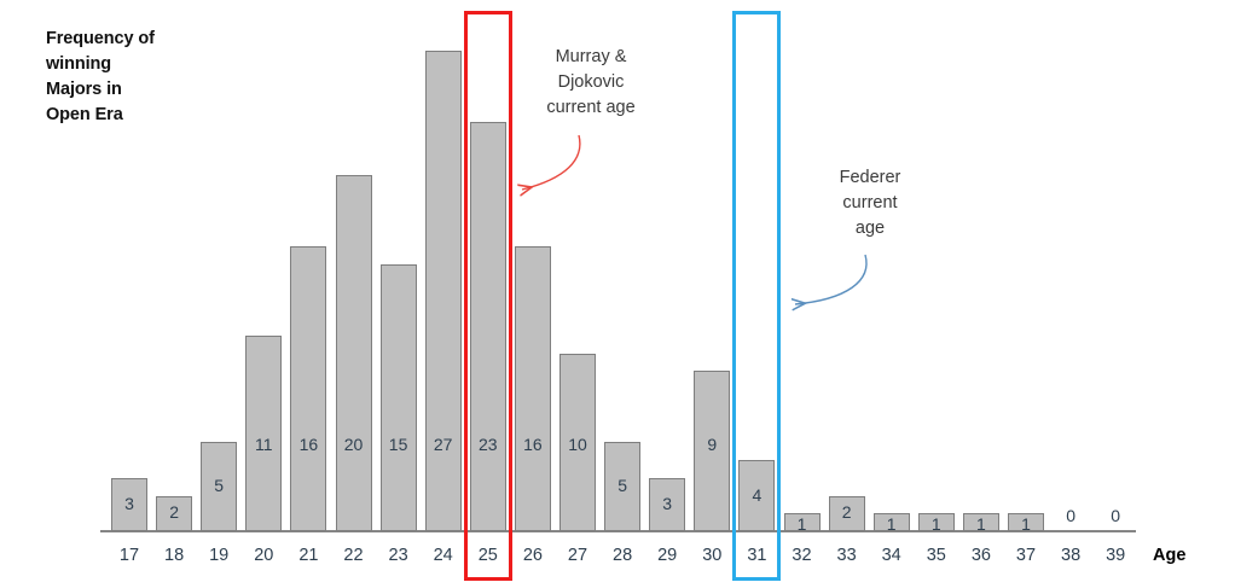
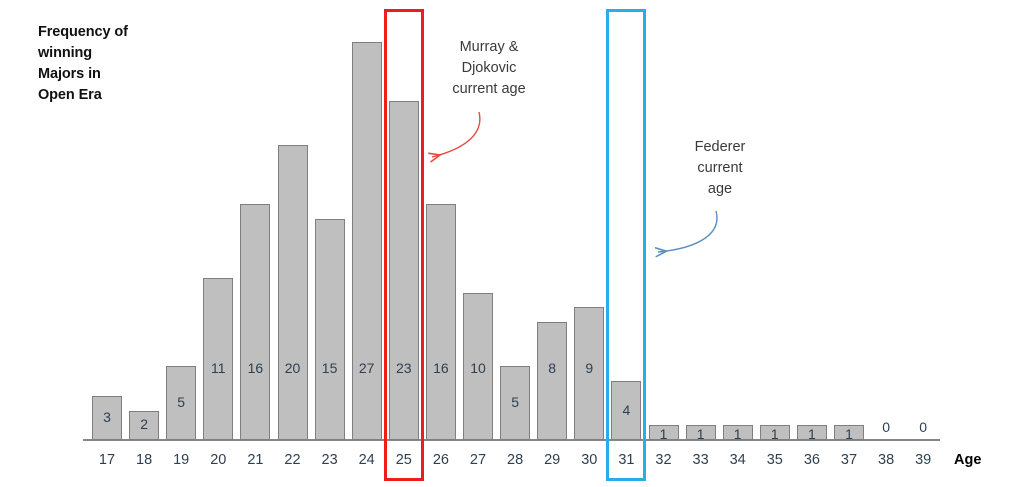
29: 3 -> 8
33: 2 -> 1
